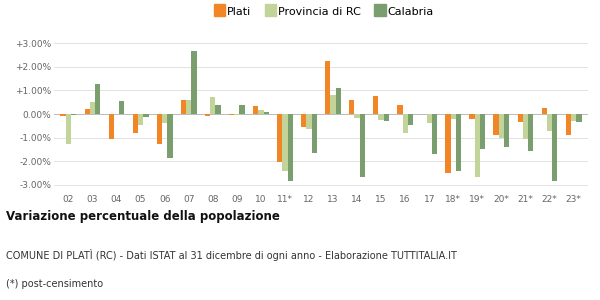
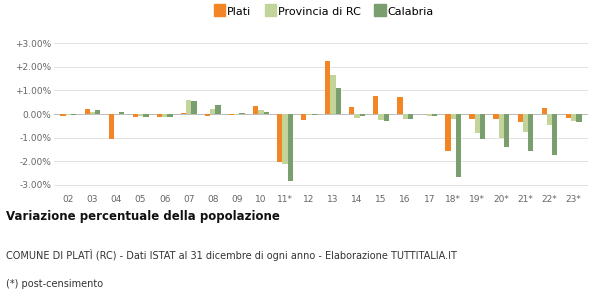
Provincia di RC/02: -1.25% -> -0.05%
Provincia di RC/03: 0.50% -> 0.10%
Calabria/03: 1.25% -> 0.18%
Calabria/04: 0.55% -> 0.10%
Plati/05: -0.80% -> -0.12%
Provincia di RC/05: -0.45% -> -0.10%
Plati/06: -1.25% -> -0.12%
Provincia di RC/06: -0.40% -> -0.12%
Calabria/06: -1.85% -> -0.12%
Plati/07: 0.60% -> 0.05%
Calabria/07: 2.65% -> 0.55%
Provincia di RC/08: 0.70% -> 0.20%
Calabria/09: 0.40% -> 0.05%
Provincia di RC/11*: -2.40% -> -2.10%
Plati/12: -0.55% -> -0.25%
Provincia di RC/12: -0.65% -> -0.05%
Calabria/12: -1.65% -> -0.05%
Provincia di RC/13: 0.80% -> 1.65%
Plati/14: 0.60% -> 0.30%
Calabria/14: -2.65% -> -0.10%
Plati/16: 0.40% -> 0.70%
Provincia di RC/16: -0.80% -> -0.22%
Calabria/16: -0.45% -> -0.22%
Provincia di RC/17: -0.40% -> -0.10%
Calabria/17: -1.70% -> -0.10%
Plati/18*: -2.50% -> -1.55%
Calabria/18*: -2.40% -> -2.65%
Provincia di RC/19*: -2.65% -> -0.80%
Calabria/19*: -1.50% -> -1.05%
Plati/20*: -0.90% -> -0.20%
Provincia di RC/21*: -1.05% -> -0.75%
Provincia di RC/22*: -0.70% -> -0.45%
Calabria/22*: -2.85% -> -1.75%
Plati/23*: -0.90% -> -0.15%
